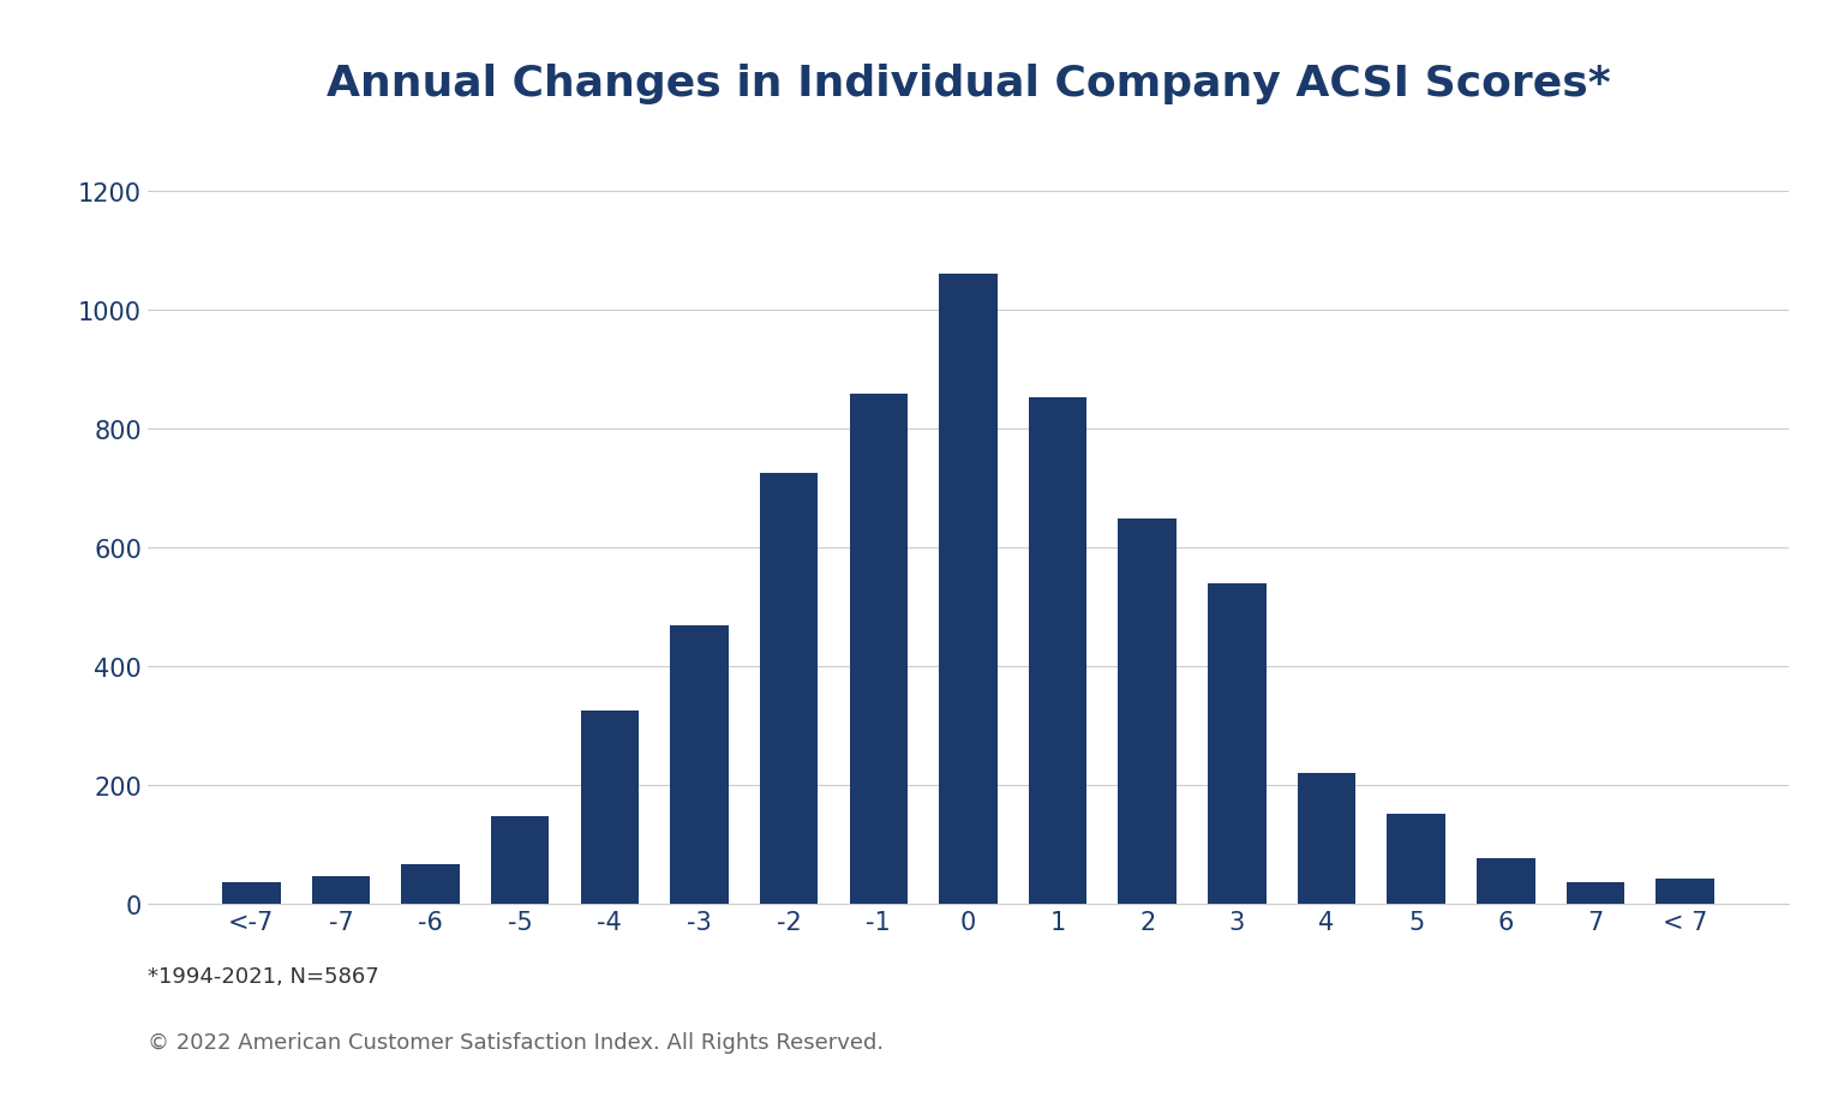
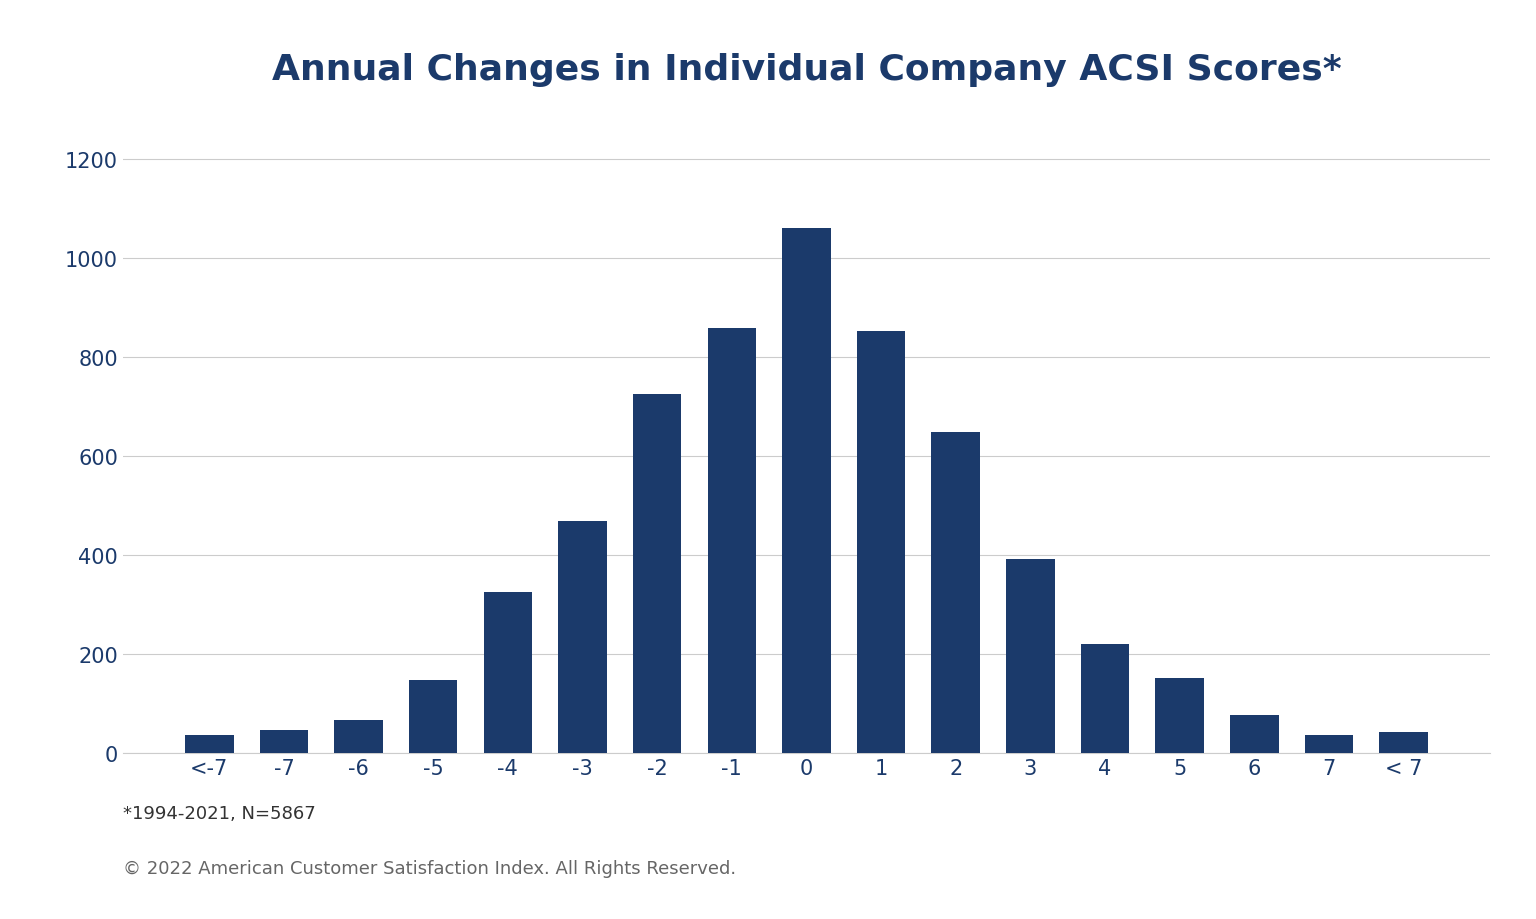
3: 540 -> 393
